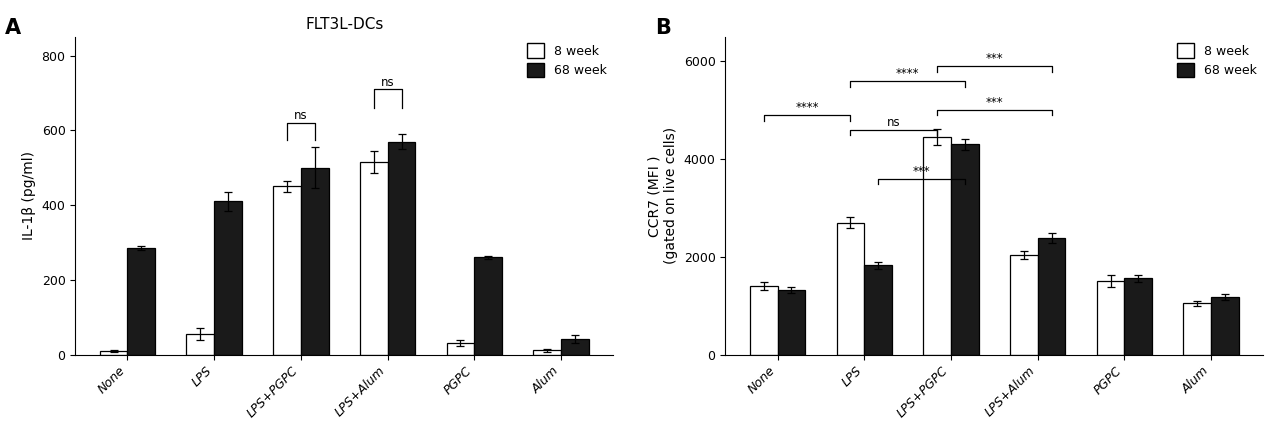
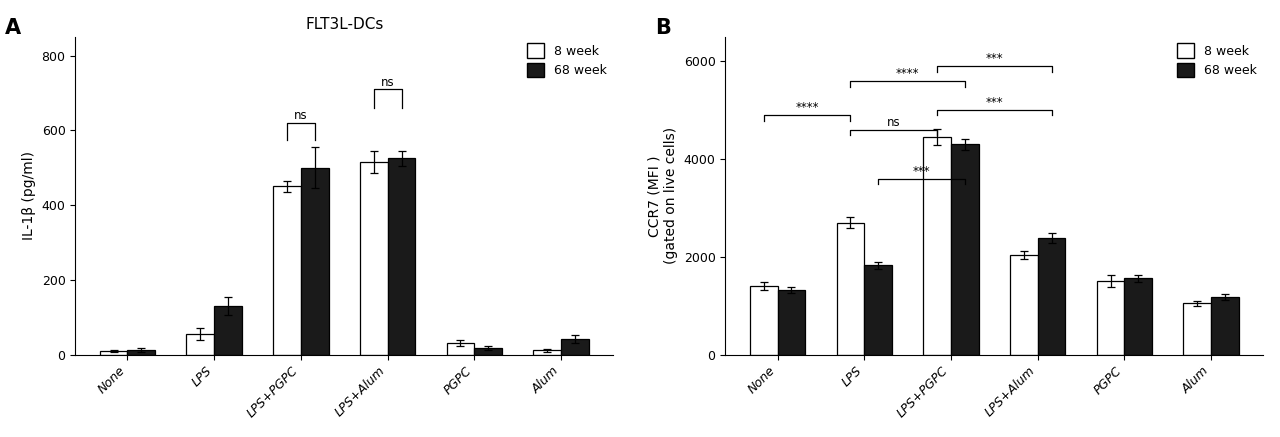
FLT3L-DCs/68 week/None: 285 -> 13
FLT3L-DCs/68 week/LPS: 410 -> 130
FLT3L-DCs/68 week/LPS+Alum: 570 -> 525
FLT3L-DCs/68 week/PGPC: 260 -> 18
